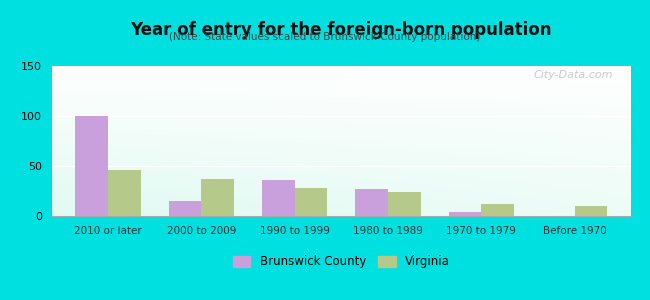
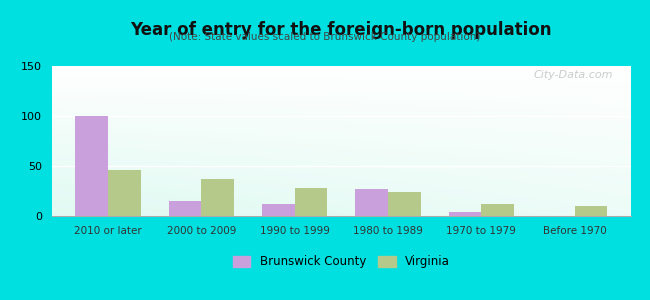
Brunswick County/1990 to 1999: 36 -> 12
